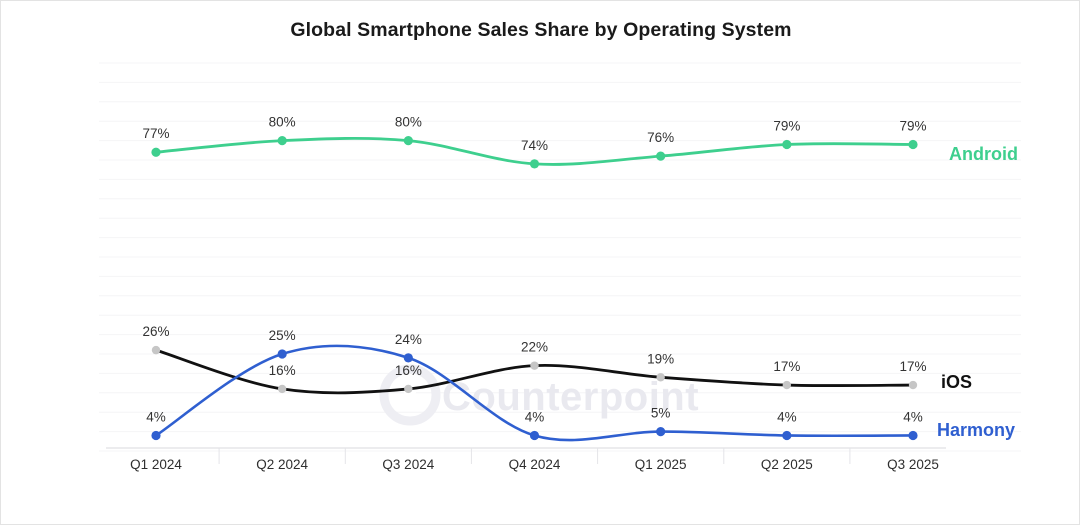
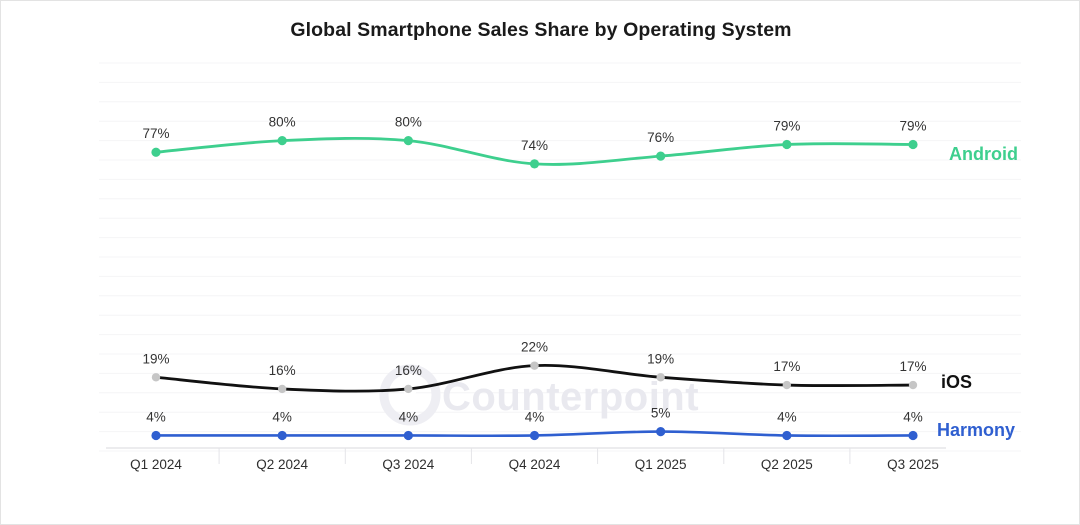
iOS/Q1 2024: 26% -> 19%
Harmony/Q2 2024: 25% -> 4%
Harmony/Q3 2024: 24% -> 4%
